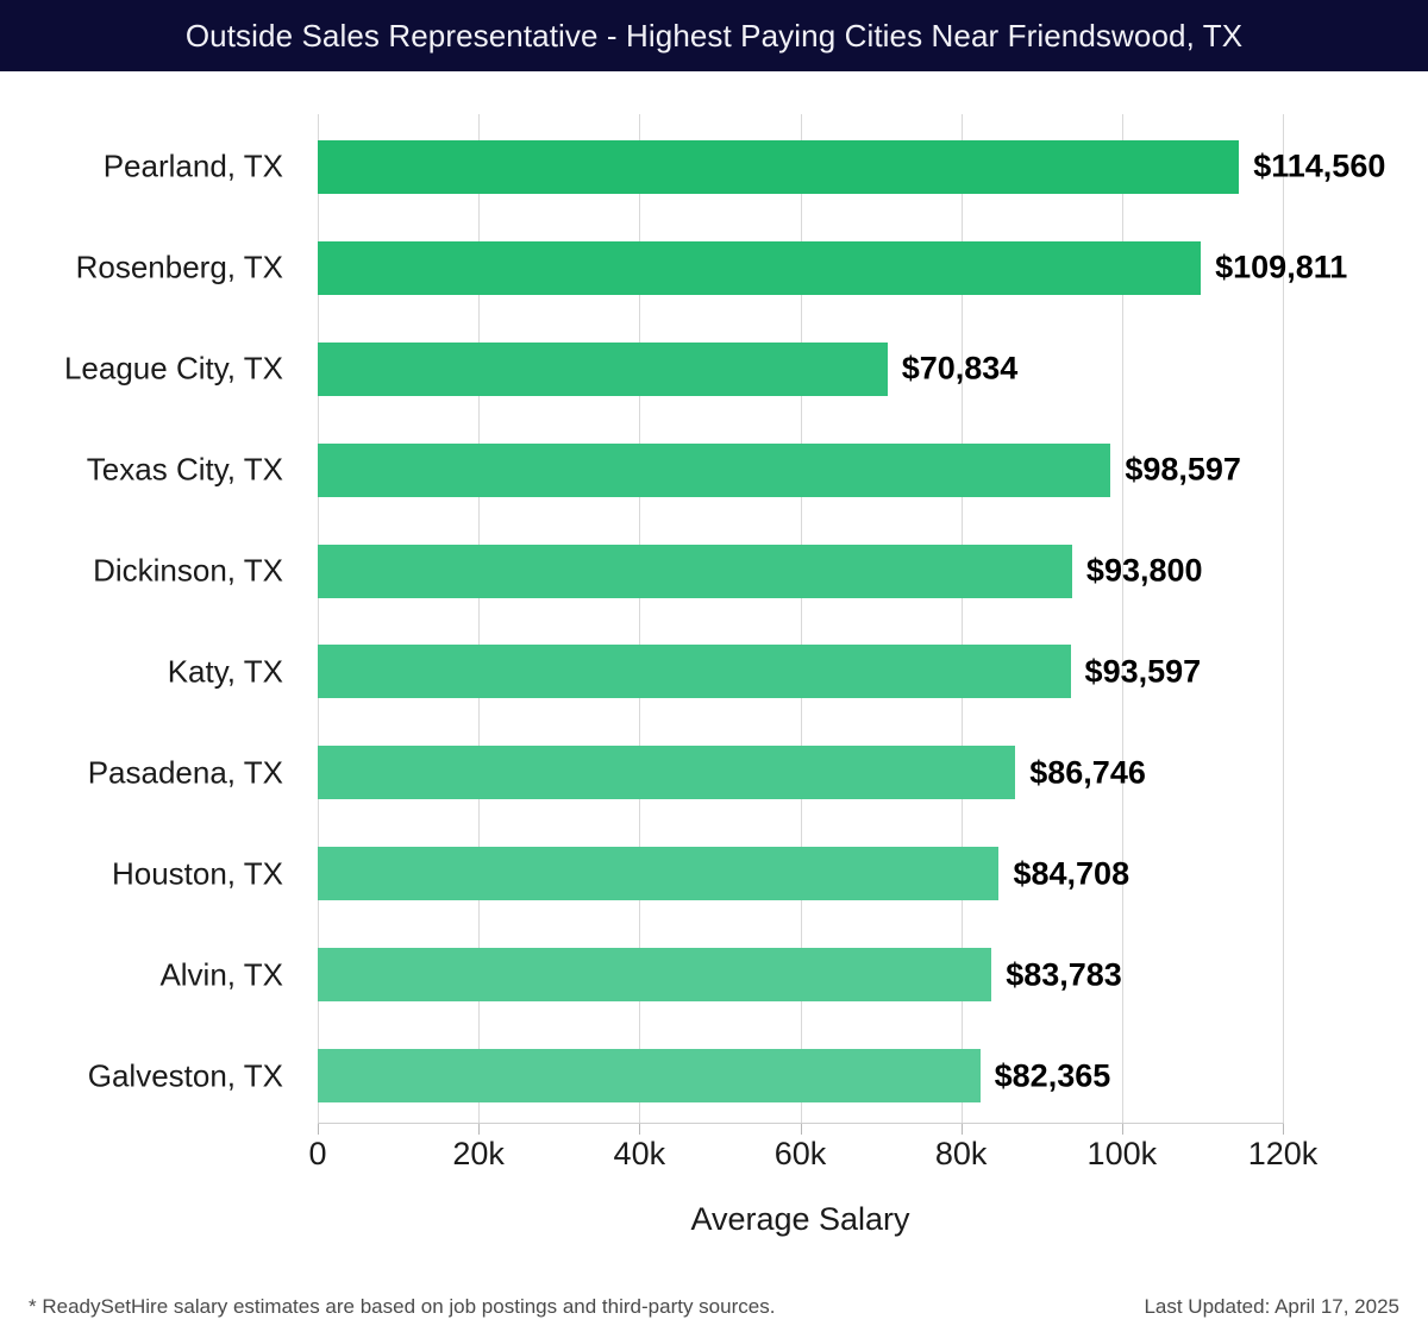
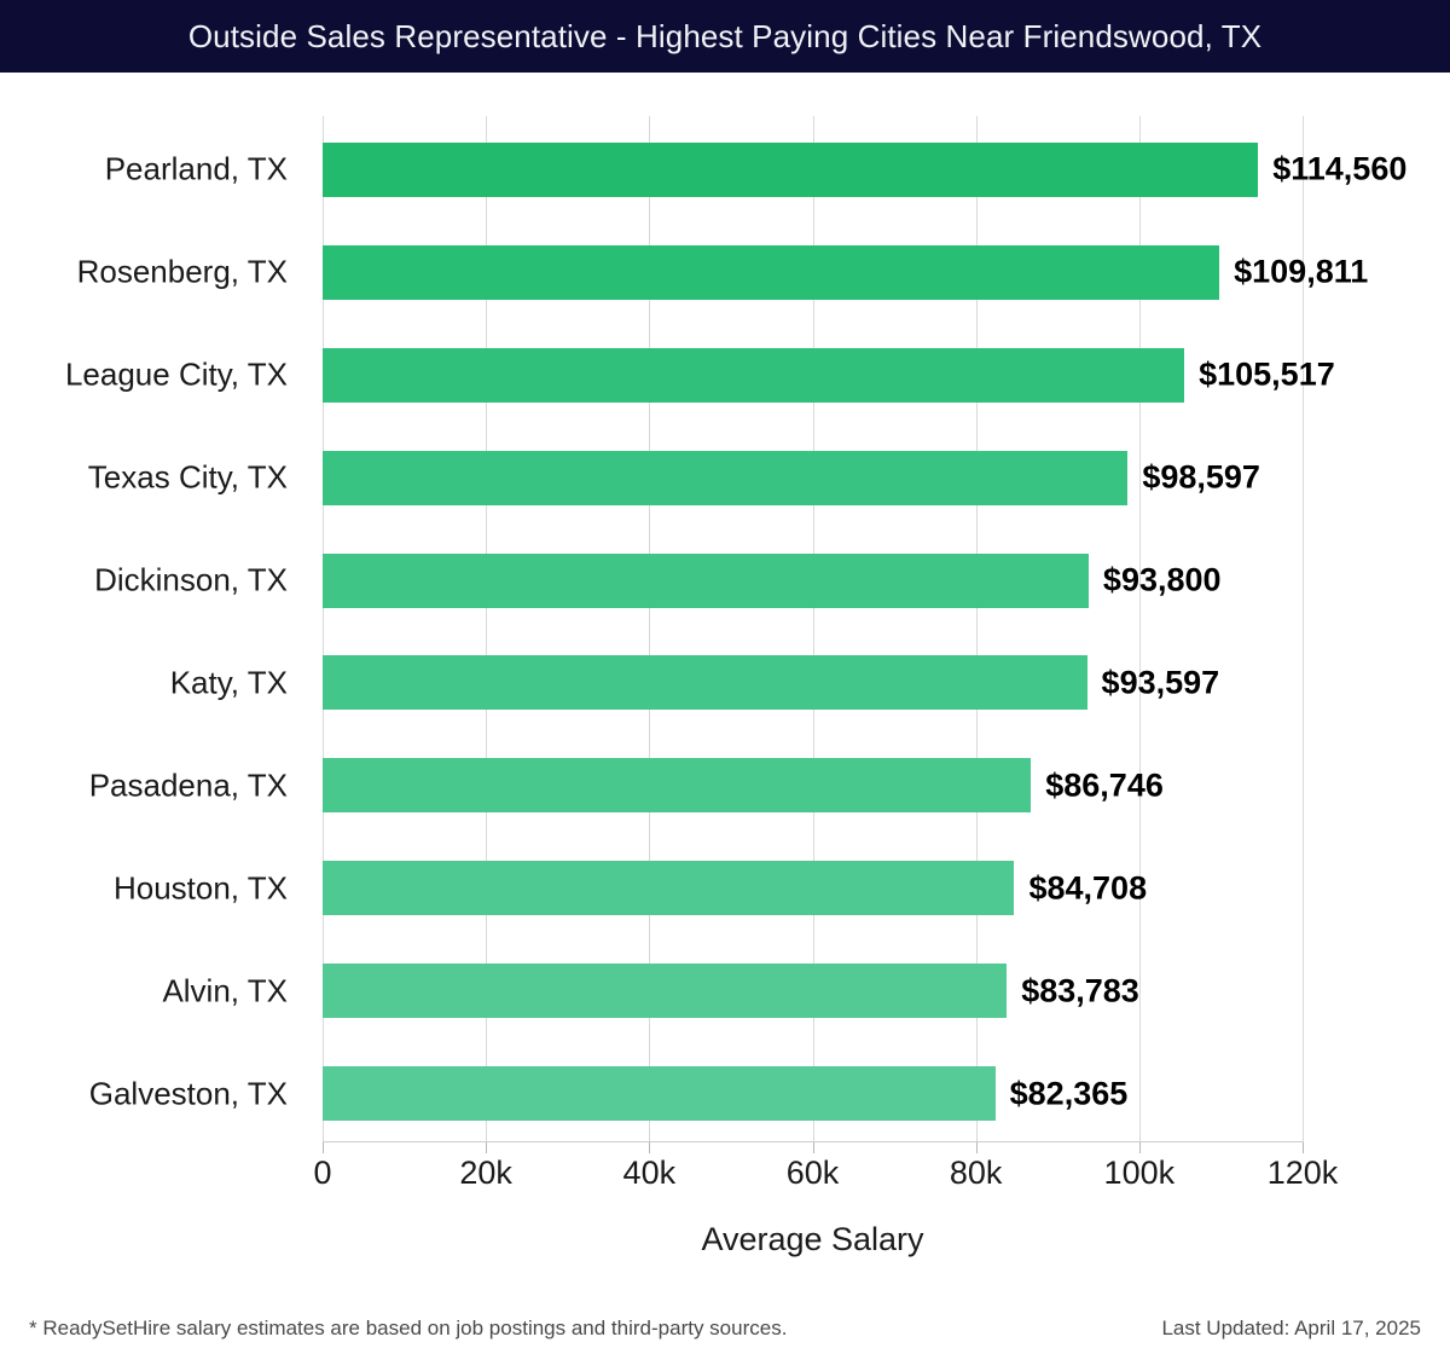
League City, TX: $70,834 -> $105,517
